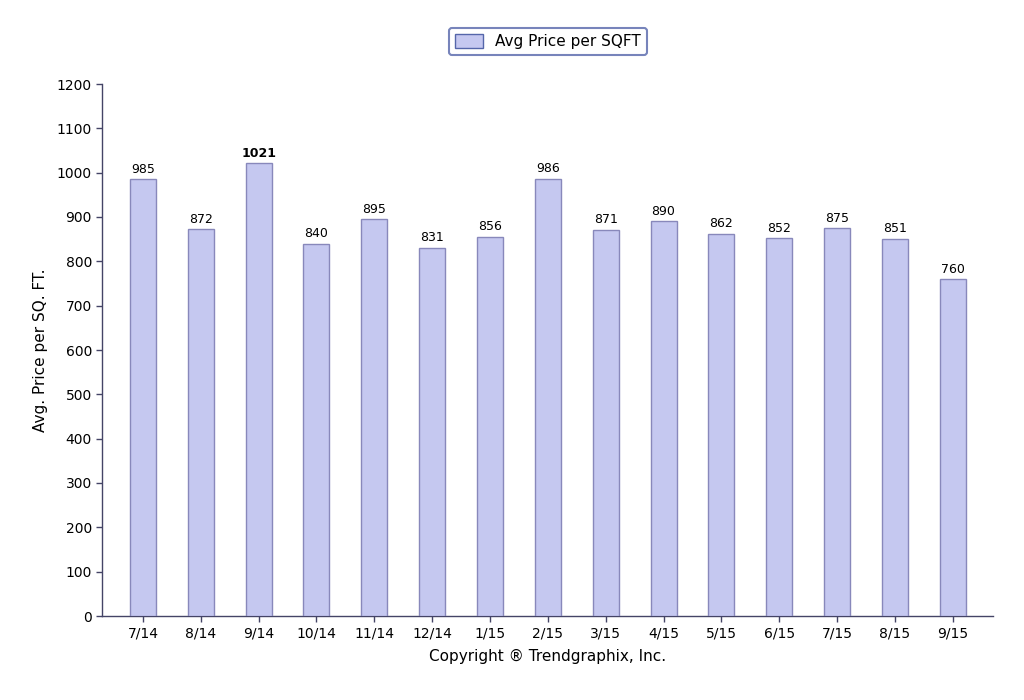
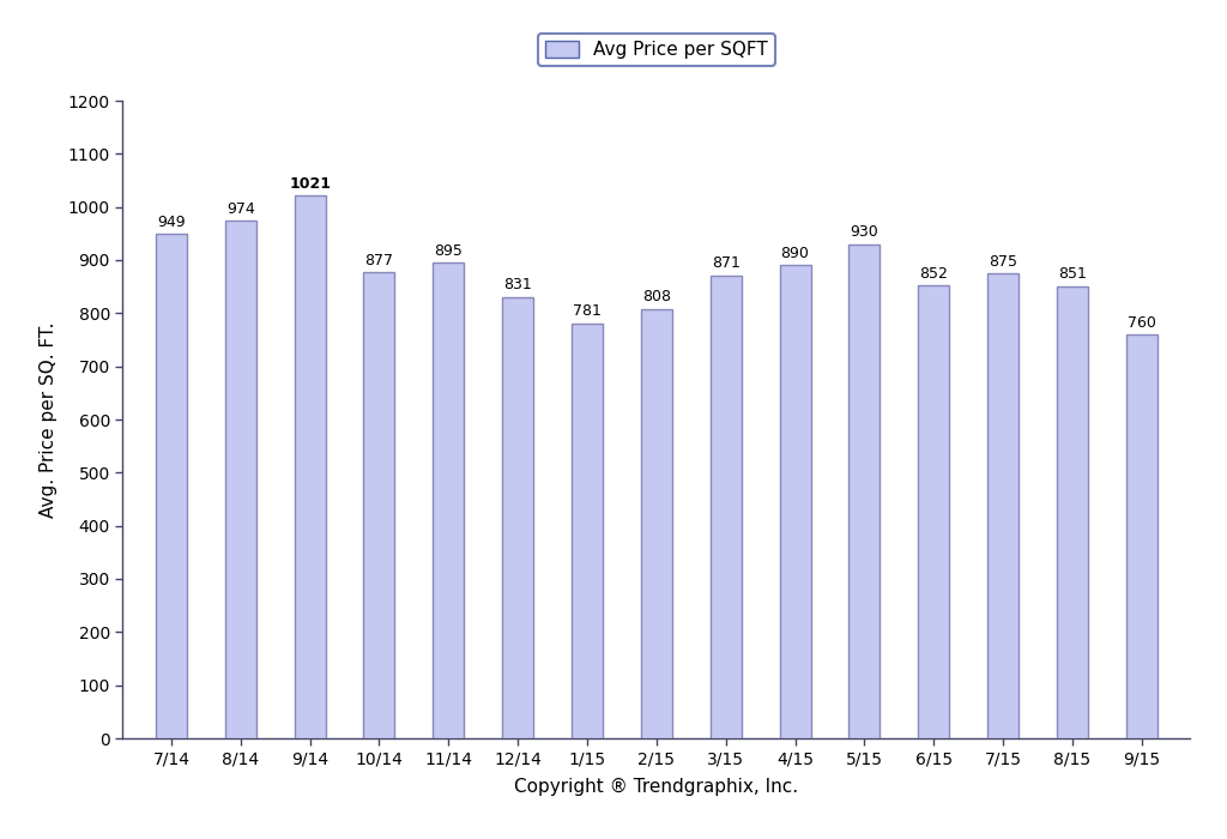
7/14: 985 -> 949
8/14: 872 -> 974
10/14: 840 -> 877
1/15: 856 -> 781
2/15: 986 -> 808
5/15: 862 -> 930
